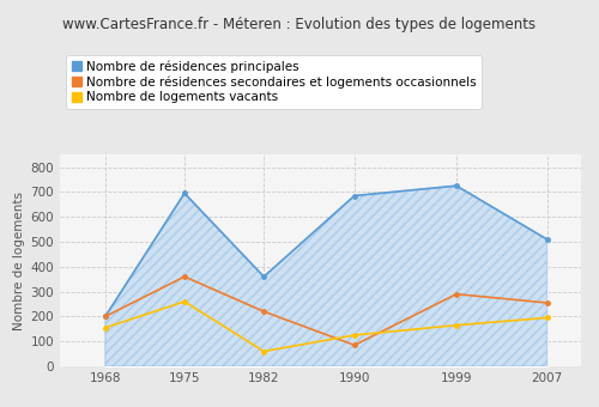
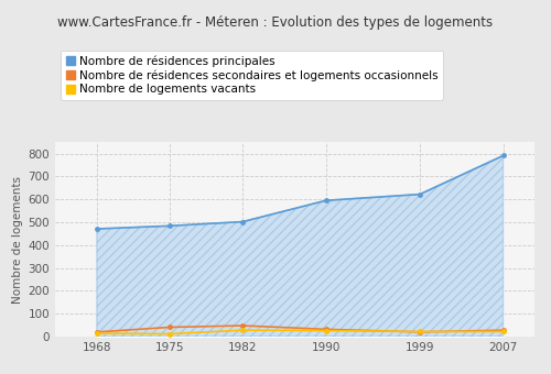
Nombre de résidences principales/1968: 200 -> 471
Nombre de résidences secondaires et logements occasionnels/1968: 200 -> 20
Nombre de logements vacants/1968: 155 -> 14
Nombre de résidences principales/1975: 695 -> 484
Nombre de résidences secondaires et logements occasionnels/1975: 360 -> 41
Nombre de logements vacants/1975: 260 -> 12
Nombre de résidences principales/1982: 360 -> 502
Nombre de résidences secondaires et logements occasionnels/1982: 220 -> 48
Nombre de logements vacants/1982: 60 -> 28
Nombre de résidences principales/1990: 685 -> 595
Nombre de résidences secondaires et logements occasionnels/1990: 85 -> 32
Nombre de logements vacants/1990: 125 -> 26
Nombre de résidences principales/1999: 725 -> 622
Nombre de résidences secondaires et logements occasionnels/1999: 290 -> 20
Nombre de logements vacants/1999: 165 -> 22
Nombre de résidences principales/2007: 510 -> 791
Nombre de résidences secondaires et logements occasionnels/2007: 255 -> 28
Nombre de logements vacants/2007: 195 -> 22
